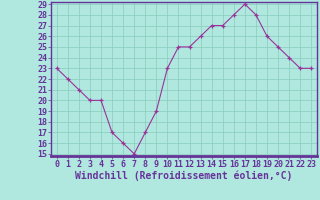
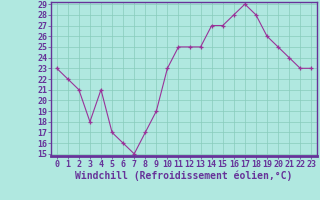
3: 20 -> 18
4: 20 -> 21
13: 26 -> 25
